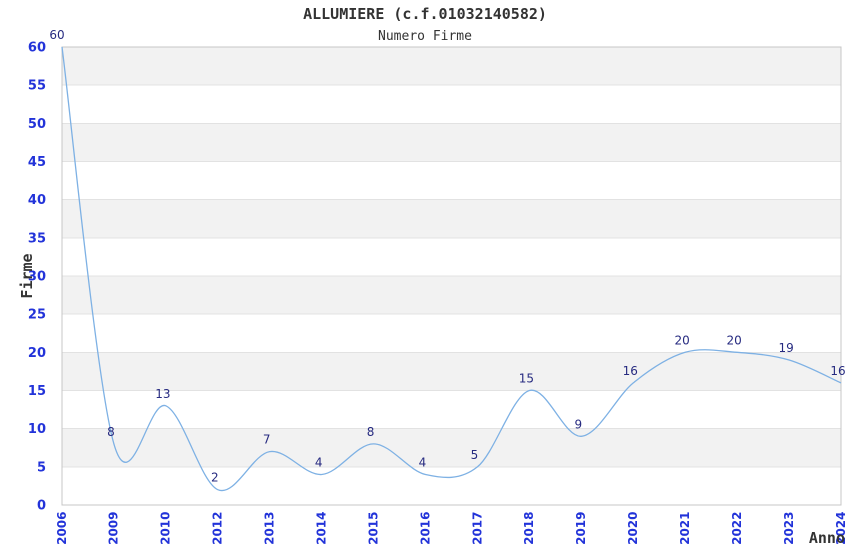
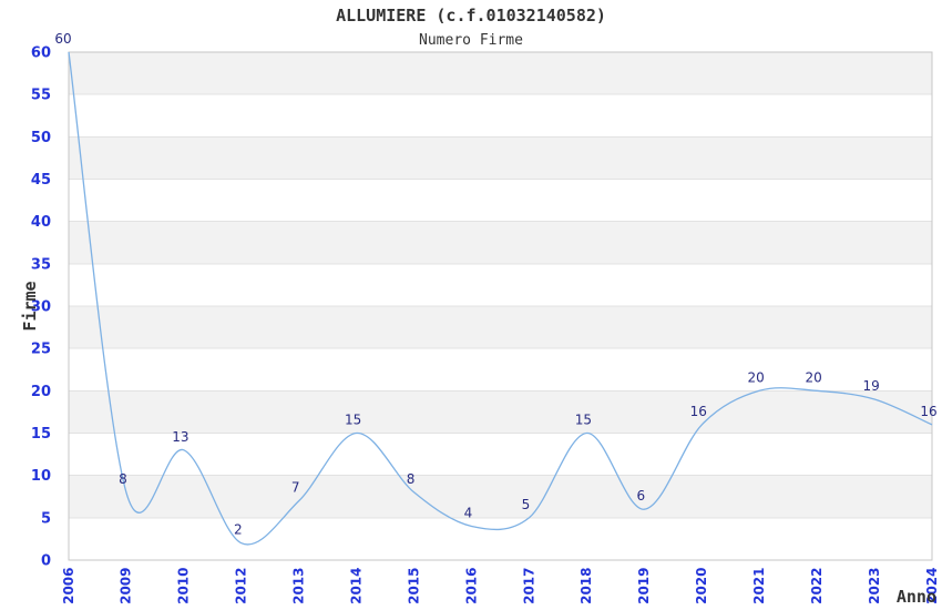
2014: 4 -> 15
2019: 9 -> 6
